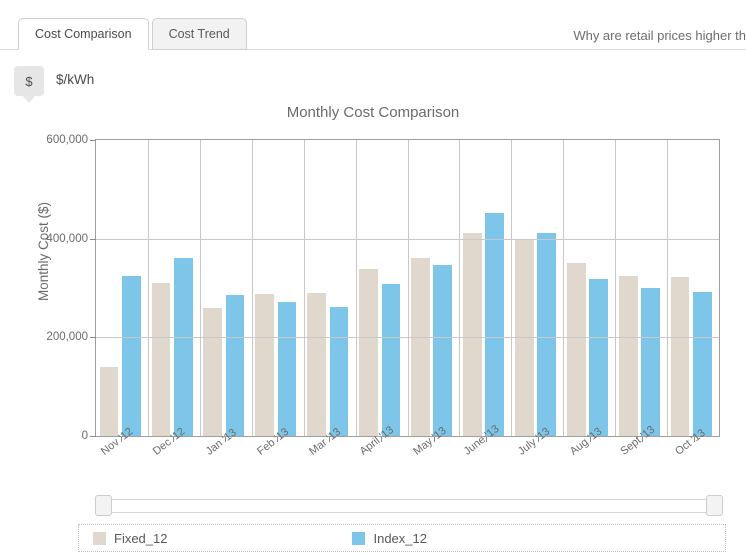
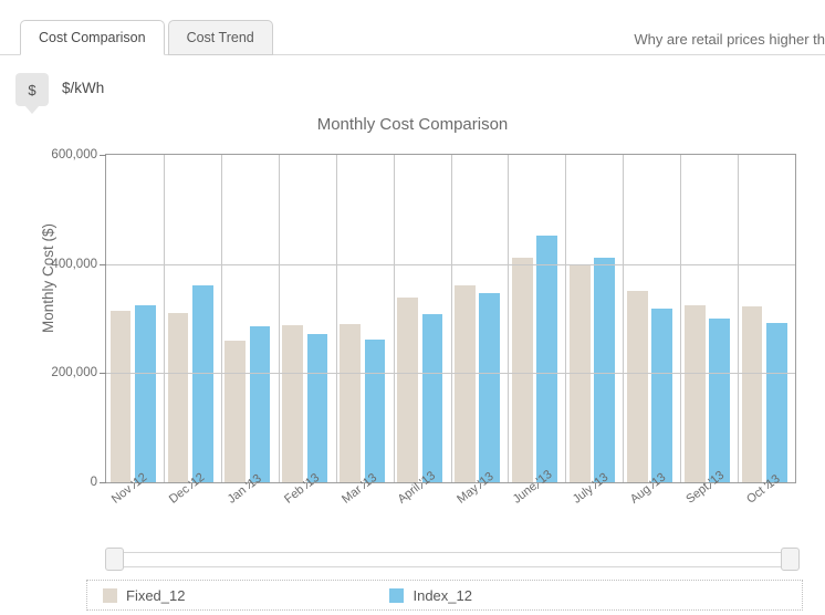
Fixed_12/Nov '12: 140000 -> 310000
